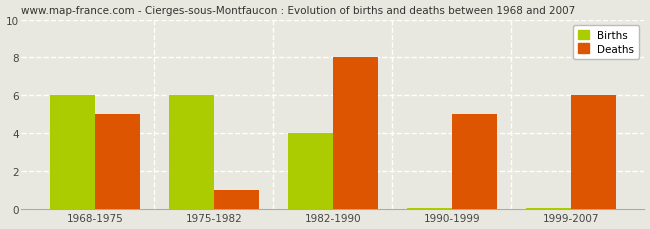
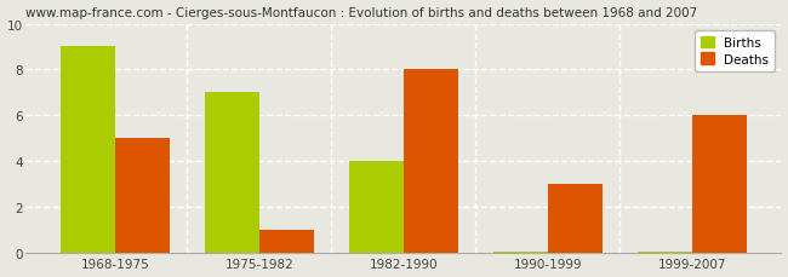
Births/1968-1975: 6.0 -> 9.0
Births/1975-1982: 6.0 -> 7.0
Deaths/1990-1999: 5 -> 3
